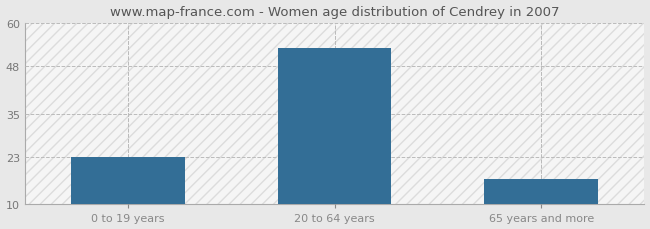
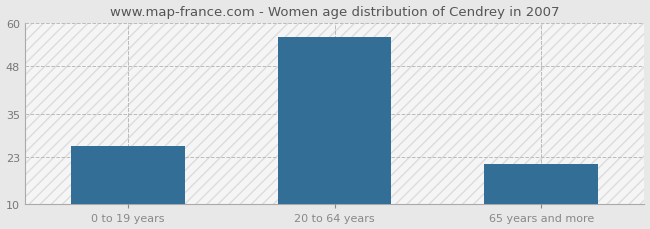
0 to 19 years: 23 -> 26
20 to 64 years: 53 -> 56
65 years and more: 17 -> 21
